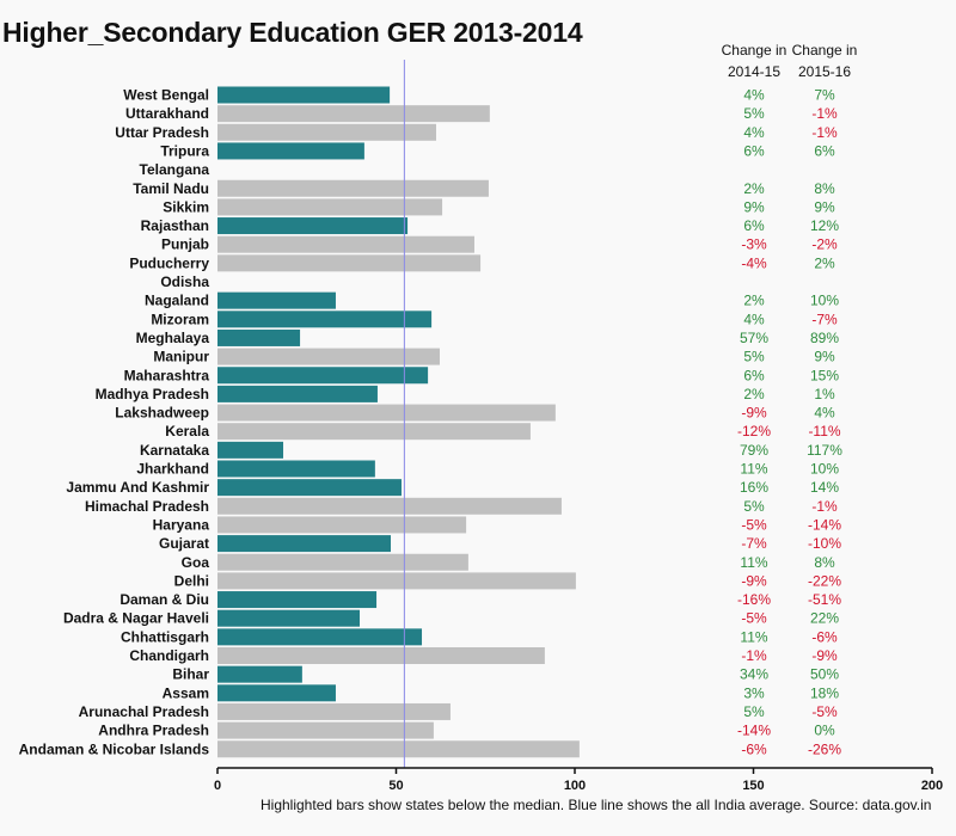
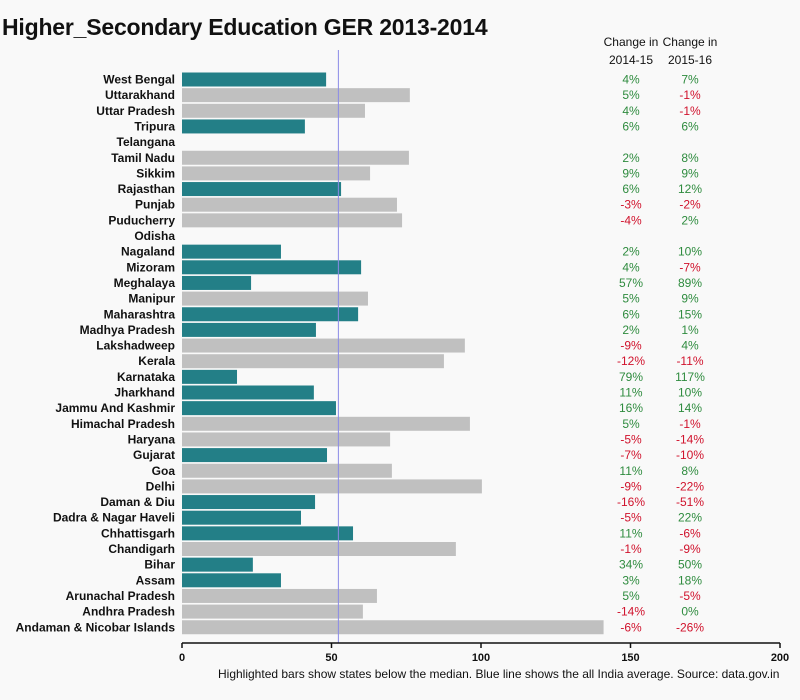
Andaman & Nicobar Islands: 101 -> 141
